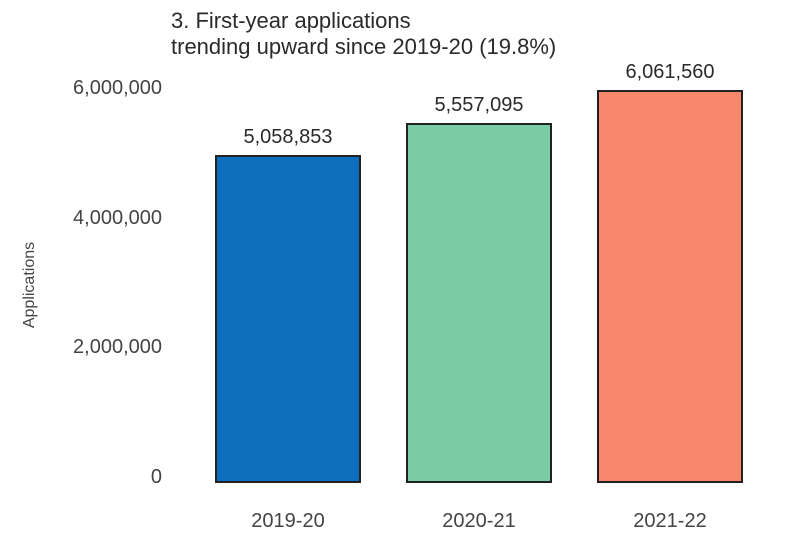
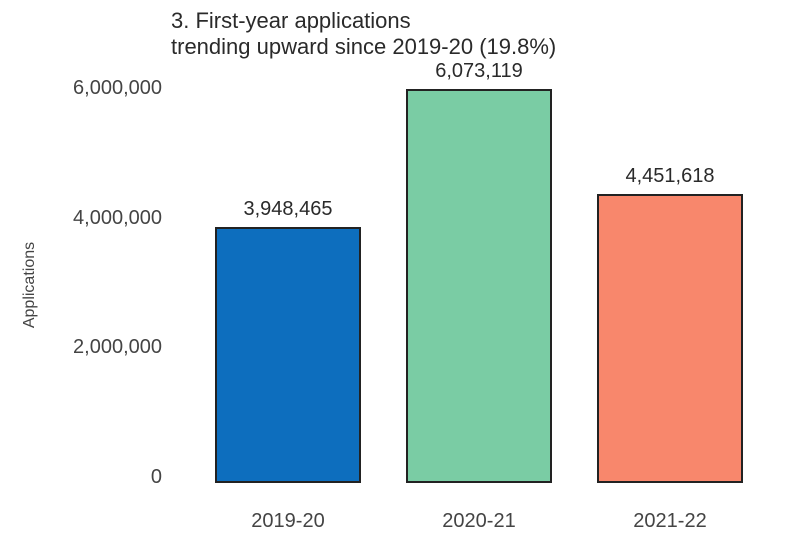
2019-20: 5,058,853 -> 3,948,465
2020-21: 5,557,095 -> 6,073,119
2021-22: 6,061,560 -> 4,451,618
